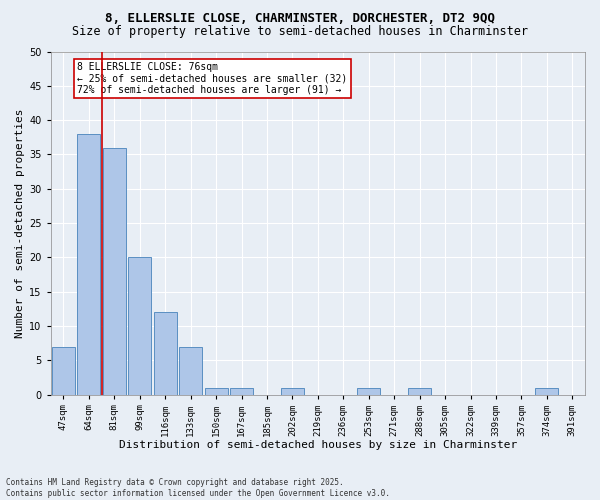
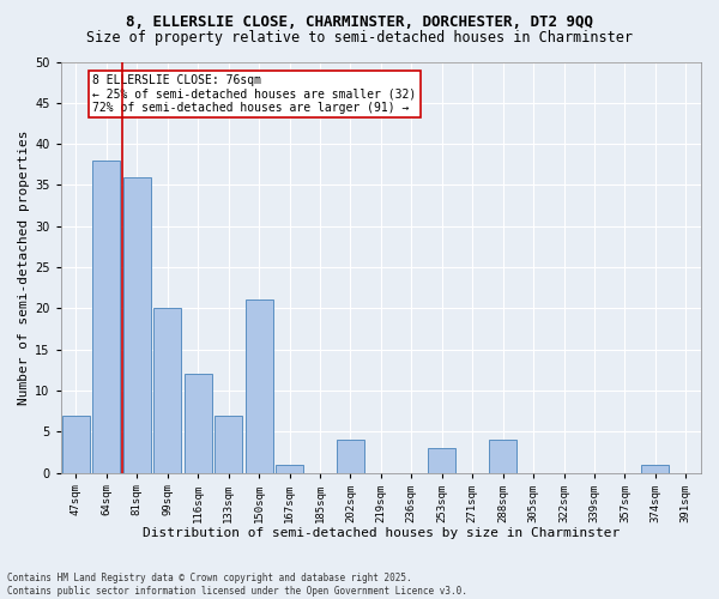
150sqm: 1 -> 21
202sqm: 1 -> 4
253sqm: 1 -> 3
288sqm: 1 -> 4
